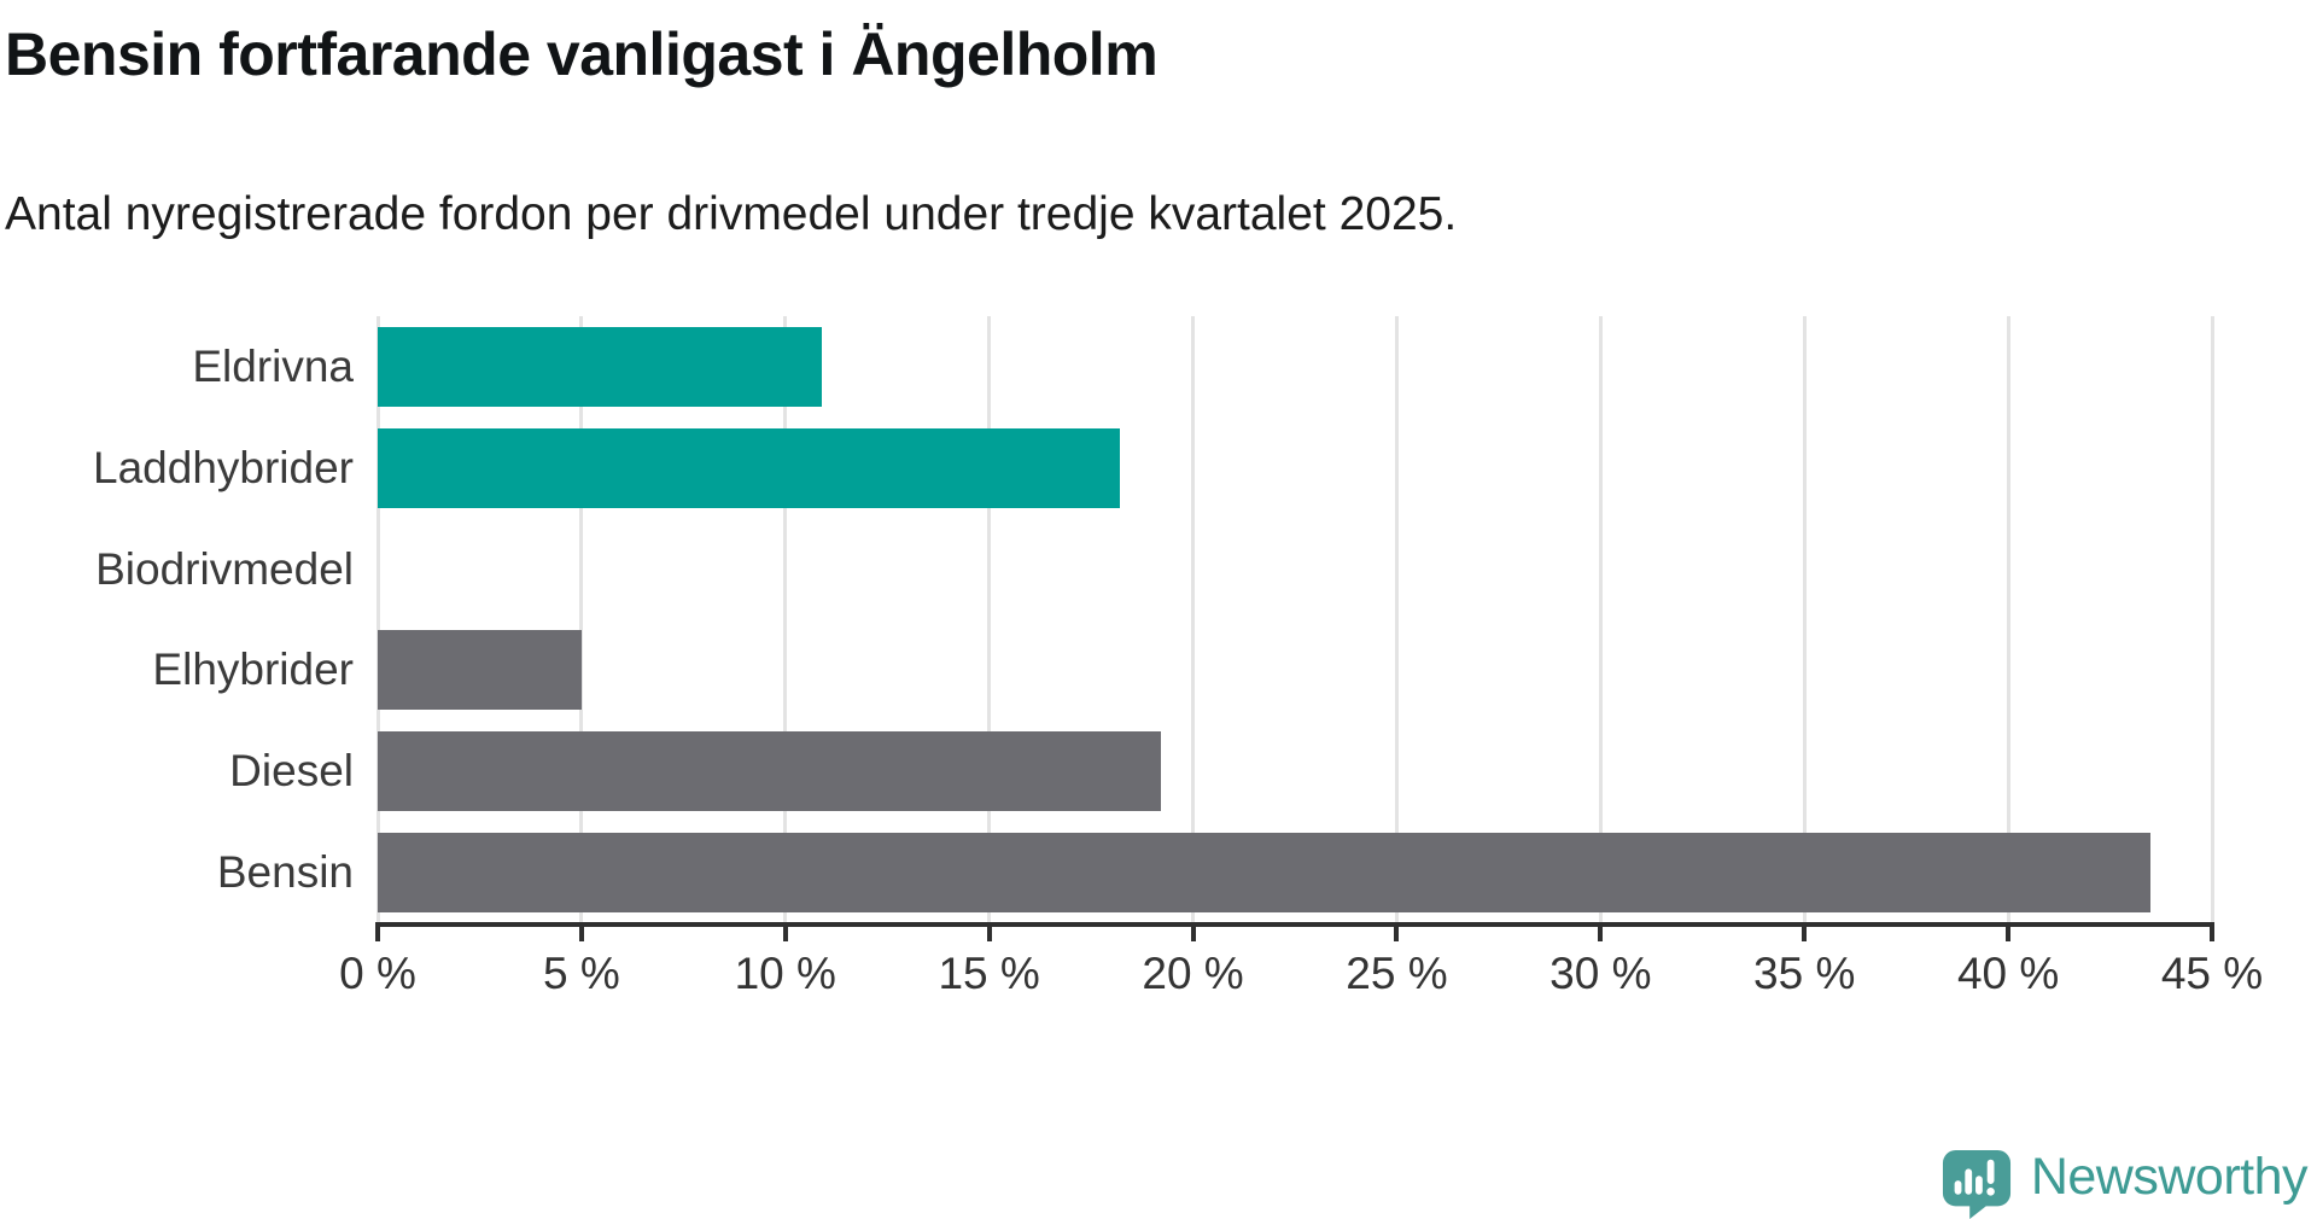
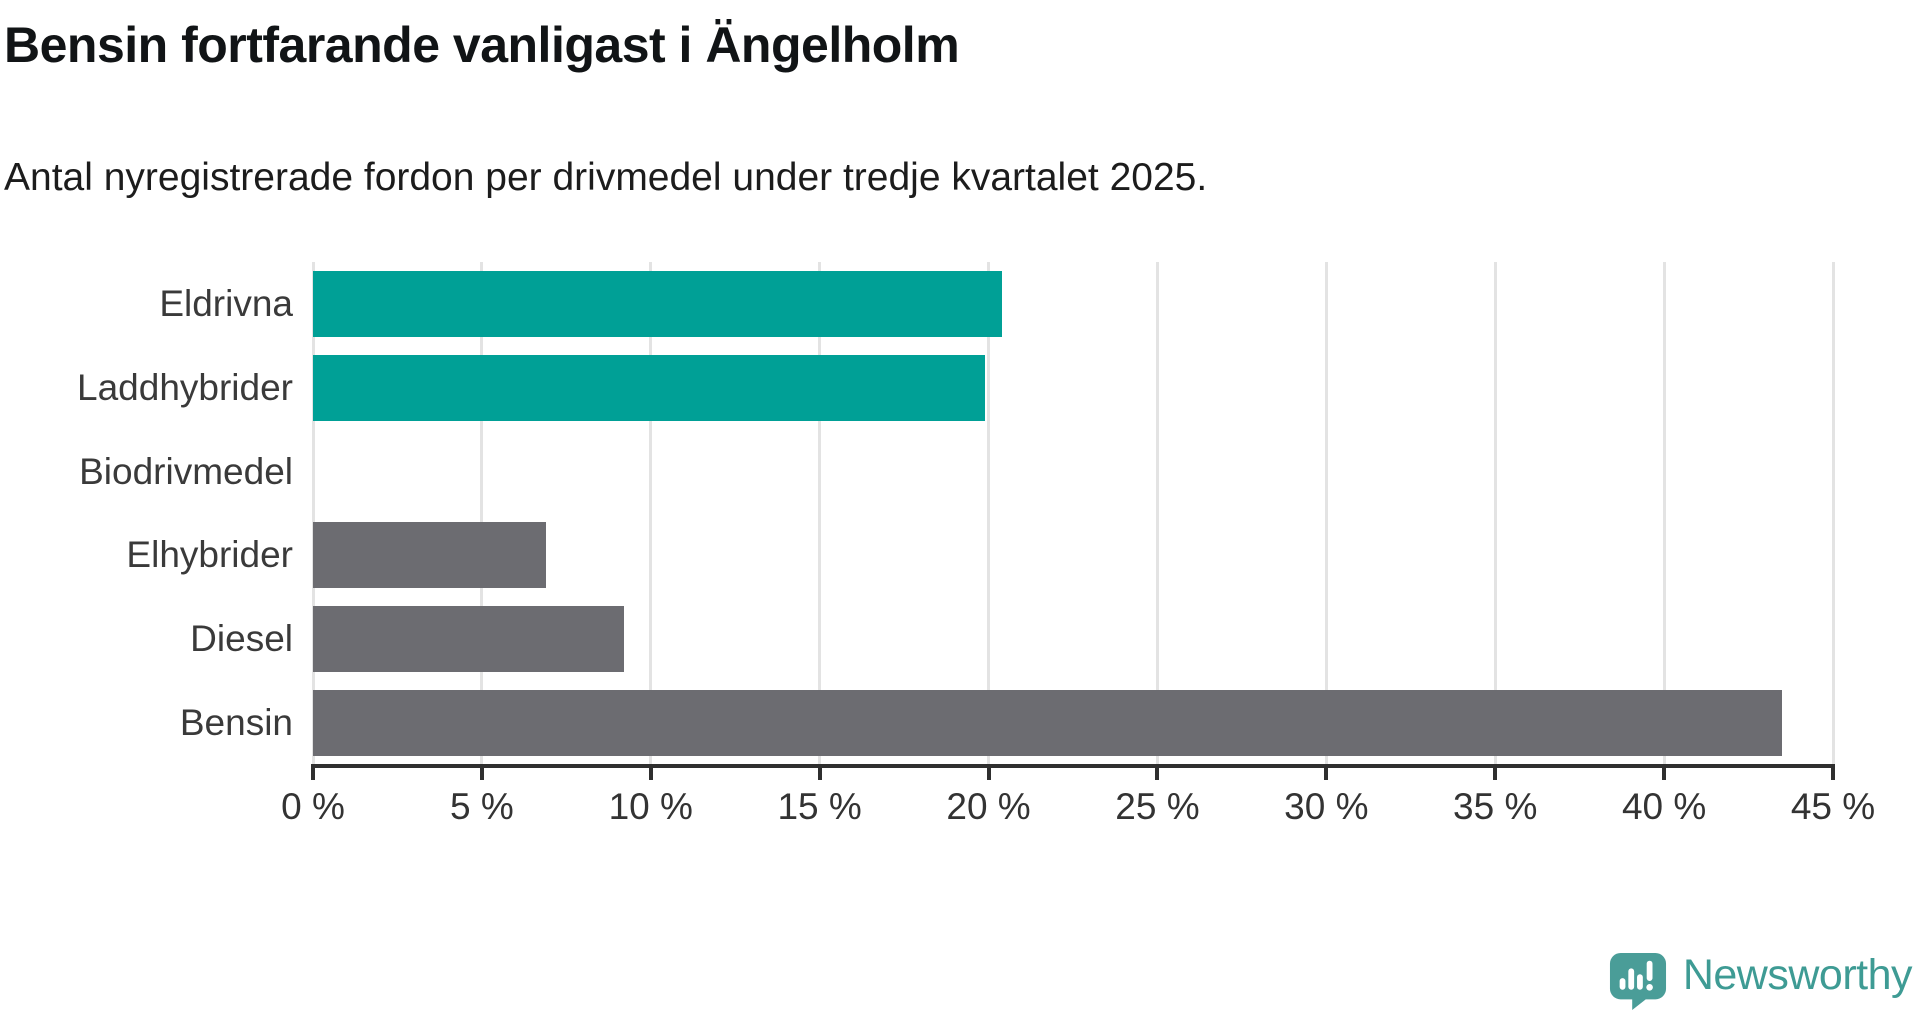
Eldrivna: 10.9% -> 20.4%
Laddhybrider: 18.2% -> 19.9%
Elhybrider: 5.0% -> 6.9%
Diesel: 19.2% -> 9.2%
